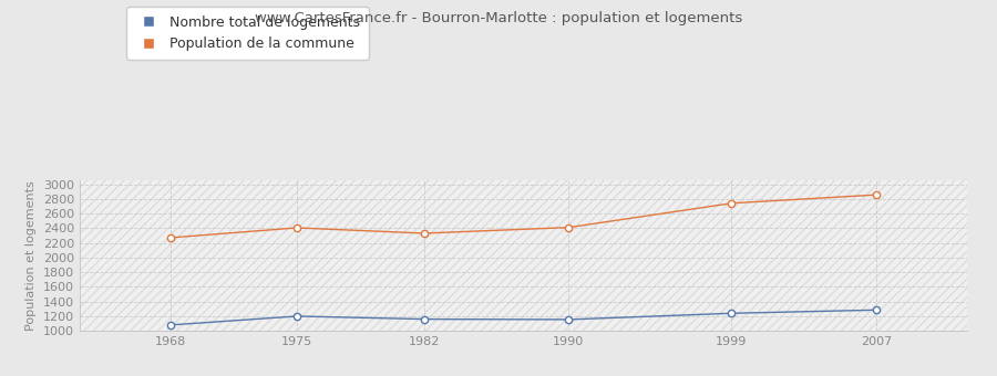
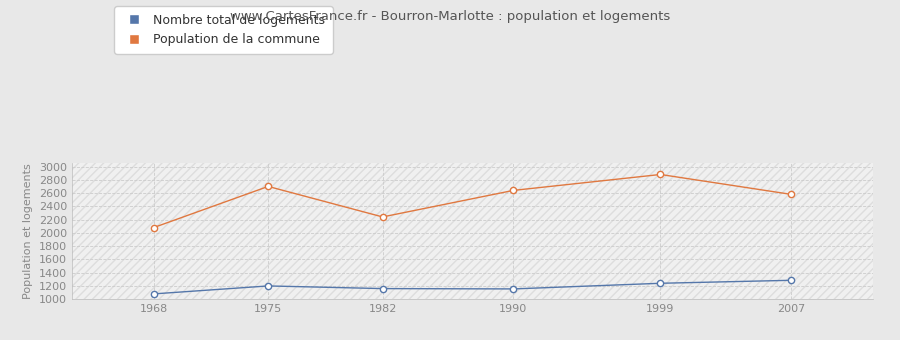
Population de la commune/1968: 2270 -> 2080
Population de la commune/1975: 2400 -> 2700
Population de la commune/1982: 2330 -> 2240
Population de la commune/1990: 2410 -> 2640
Population de la commune/1999: 2740 -> 2880
Population de la commune/2007: 2860 -> 2580
